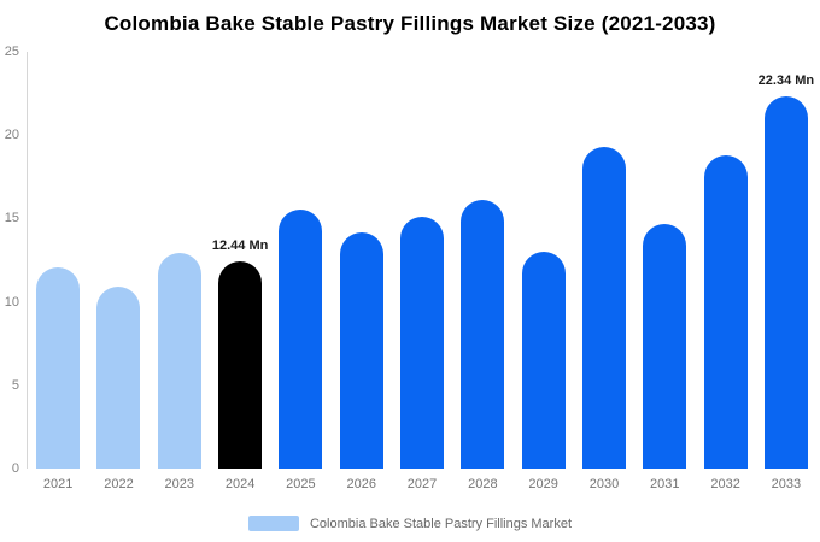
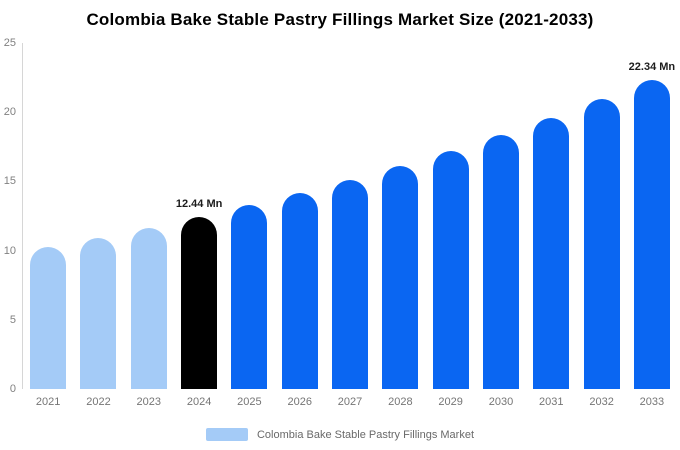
2021: 12.1 -> 10.2
2023: 12.9 -> 11.7
2025: 15.5 -> 13.3
2029: 13.0 -> 17.2
2030: 19.3 -> 18.4
2031: 14.7 -> 19.6
2032: 18.8 -> 20.9
